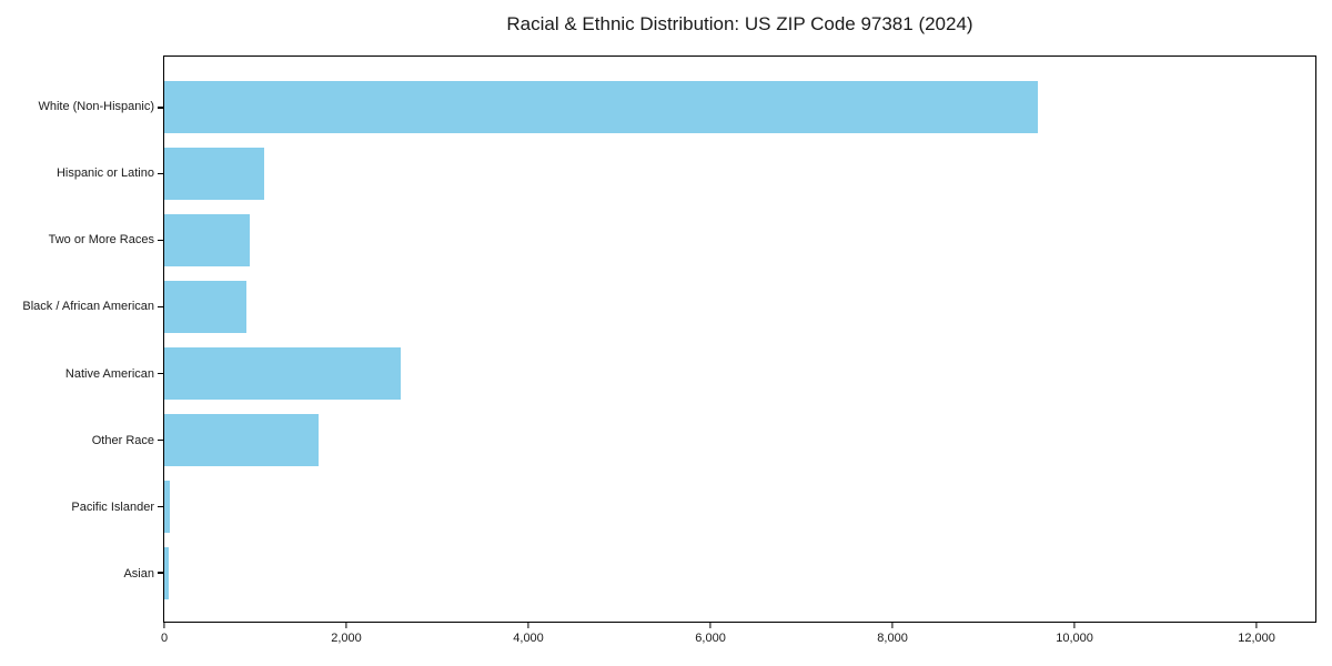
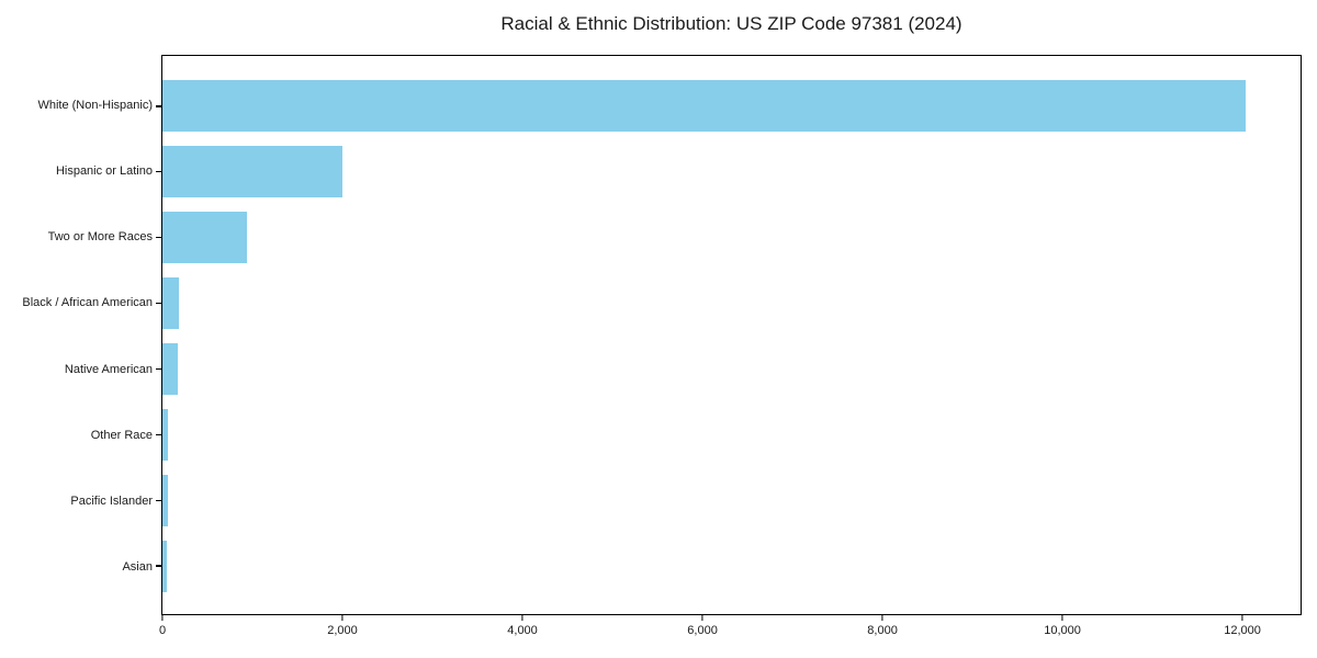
White (Non-Hispanic): 9600 -> 12000
Hispanic or Latino: 1100 -> 2000
Black / African American: 900 -> 200
Native American: 2600 -> 200
Other Race: 1700 -> 100
